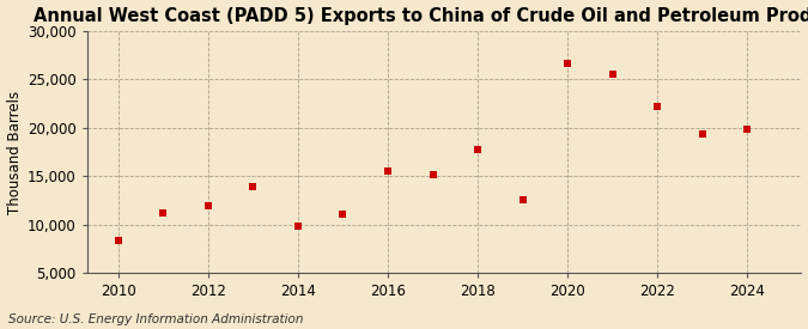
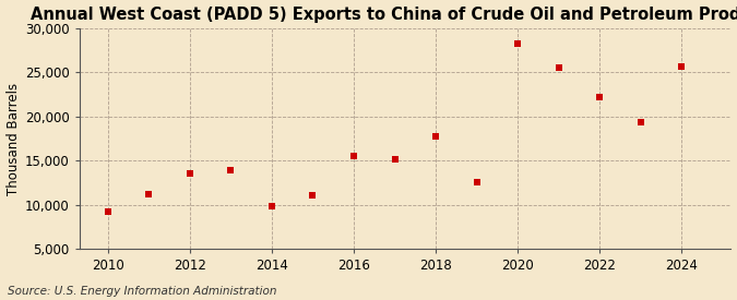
2010: 8,400 -> 9,200
2012: 12,000 -> 13,600
2020: 26,700 -> 28,200
2024: 19,800 -> 25,600
